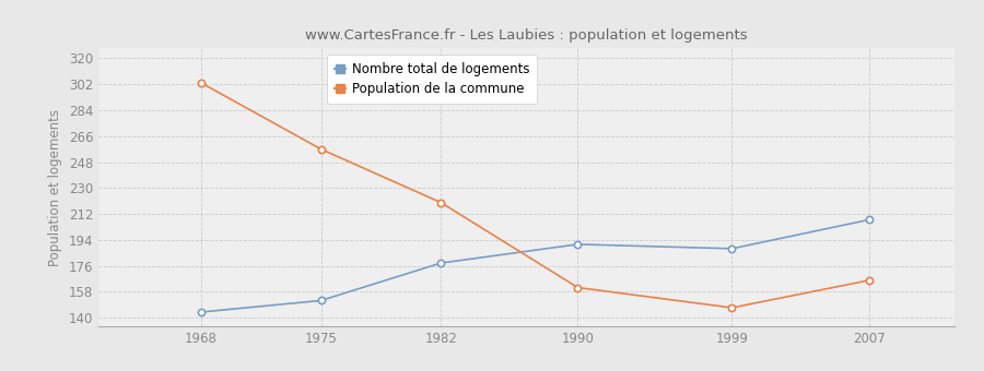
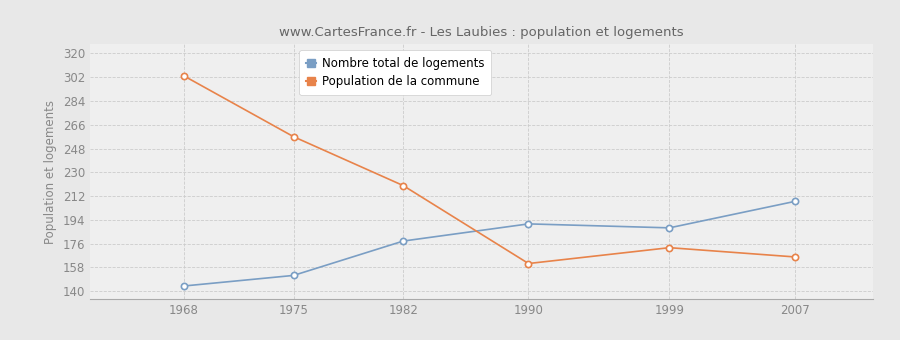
Population de la commune/1999: 147 -> 173
